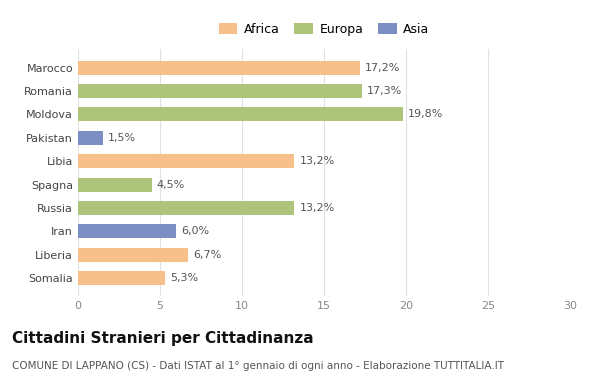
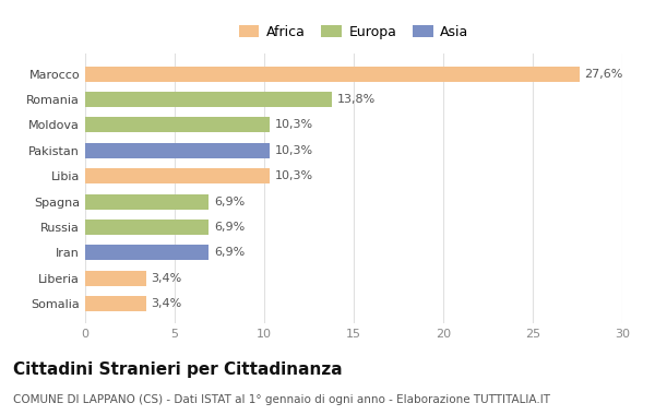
Marocco: 17,2% -> 27,6%
Romania: 17,3% -> 13,8%
Moldova: 19,8% -> 10,3%
Pakistan: 1,5% -> 10,3%
Libia: 13,2% -> 10,3%
Spagna: 4,5% -> 6,9%
Russia: 13,2% -> 6,9%
Iran: 6,0% -> 6,9%
Liberia: 6,7% -> 3,4%
Somalia: 5,3% -> 3,4%
